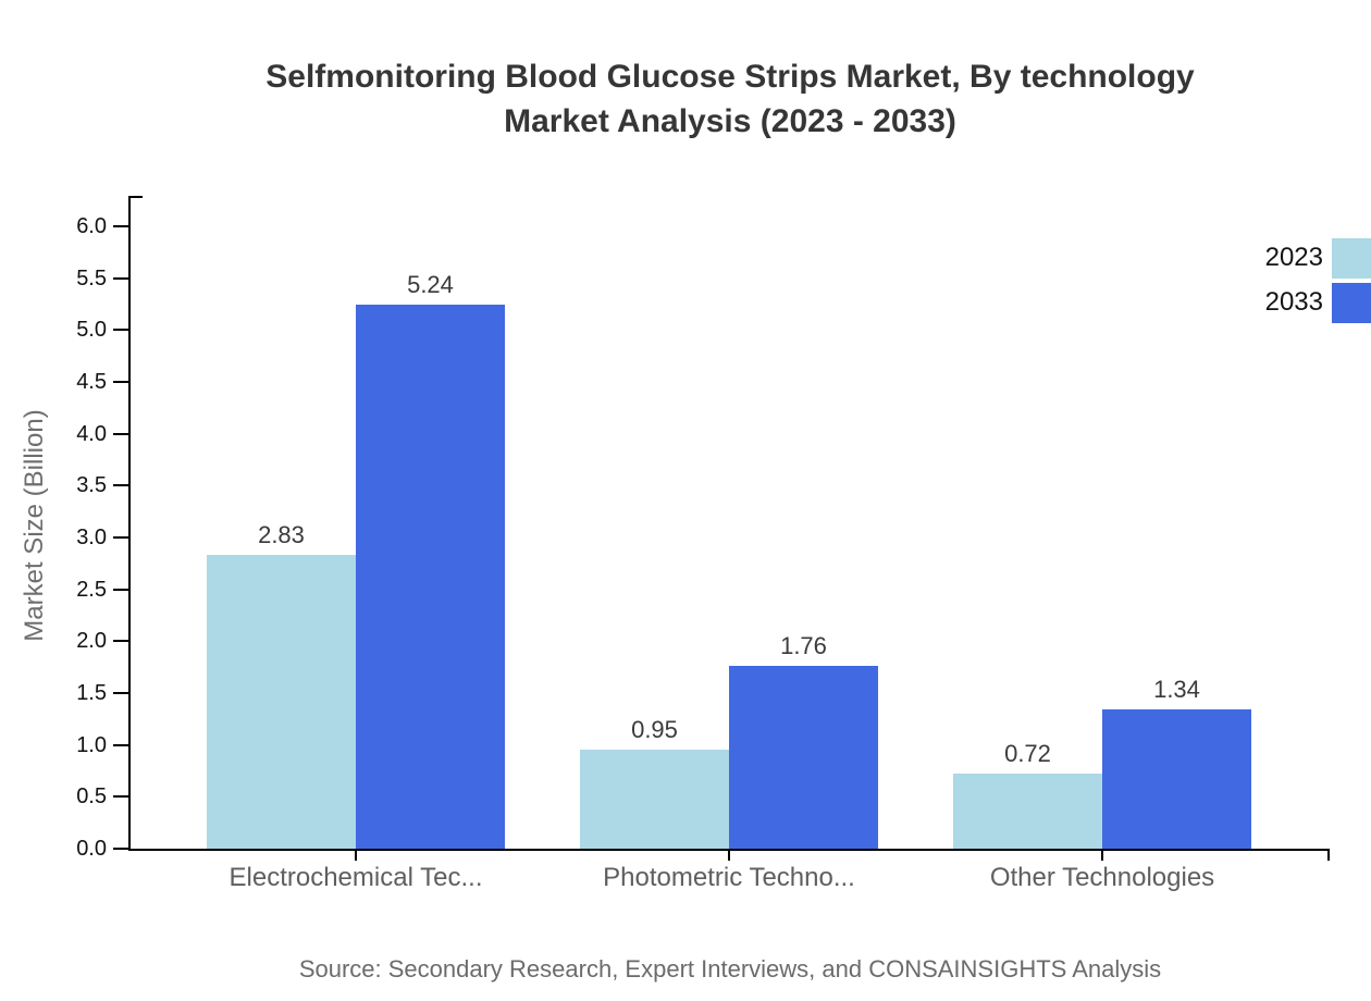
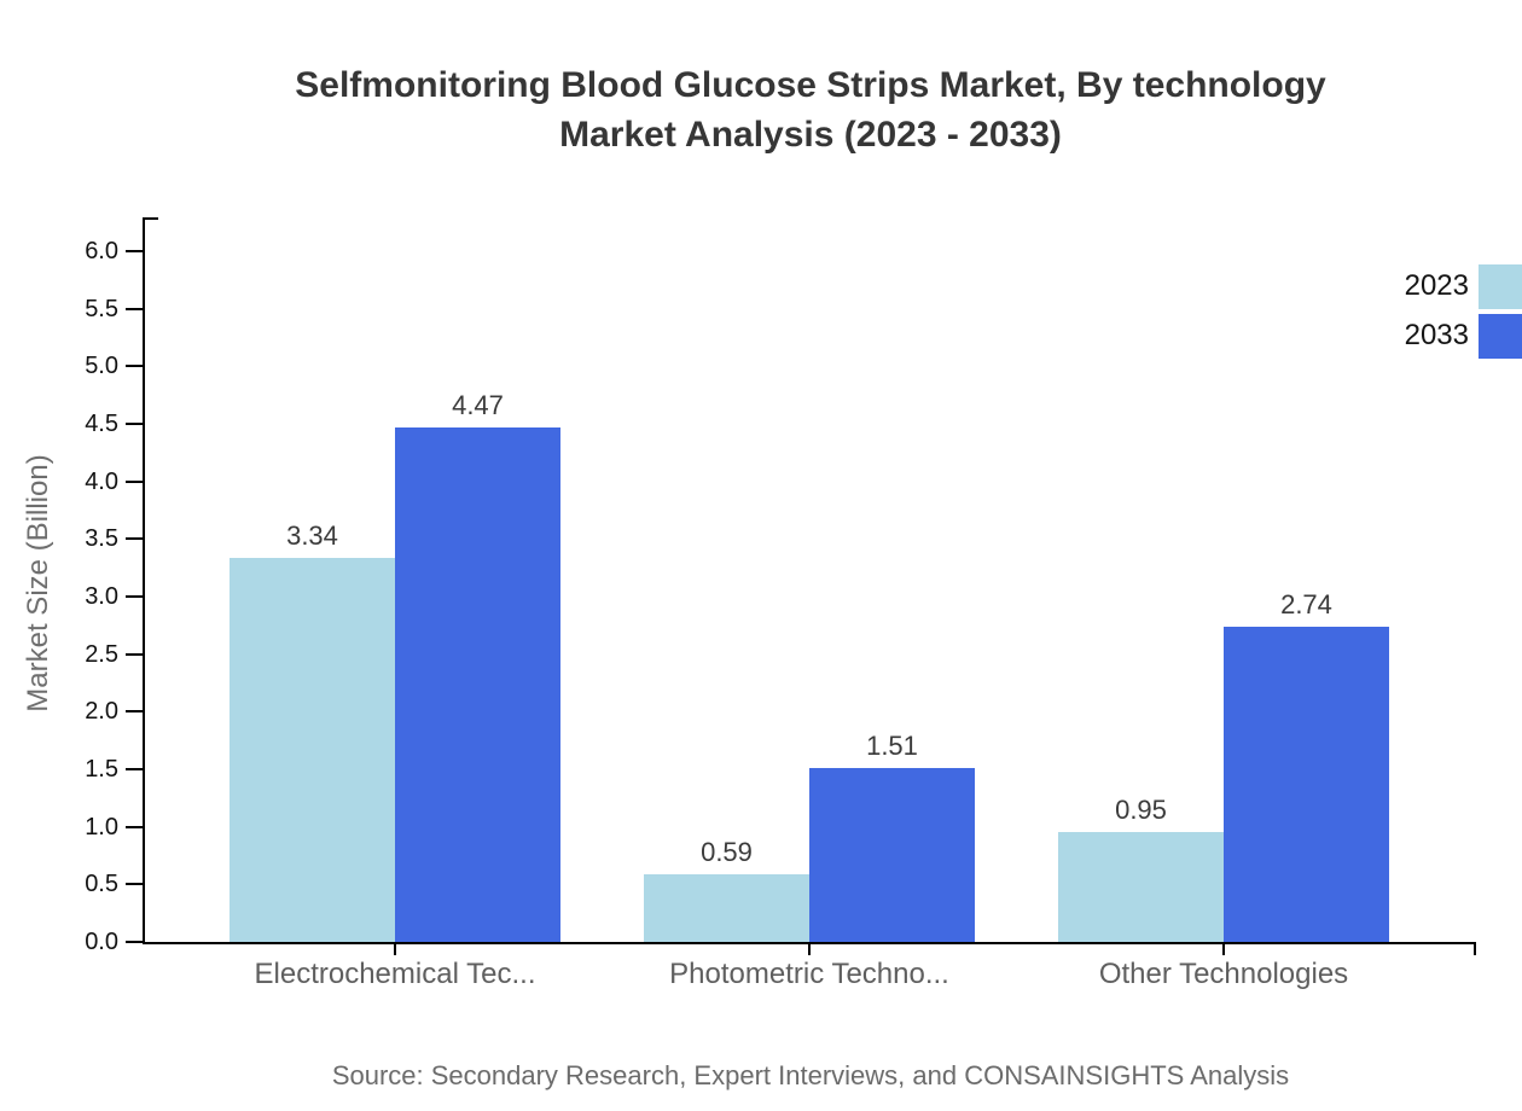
2023/Electrochemical Tec...: 2.83 -> 3.34
2033/Electrochemical Tec...: 5.24 -> 4.47
2023/Photometric Techno...: 0.95 -> 0.59
2033/Photometric Techno...: 1.76 -> 1.51
2023/Other Technologies: 0.72 -> 0.95
2033/Other Technologies: 1.34 -> 2.74
